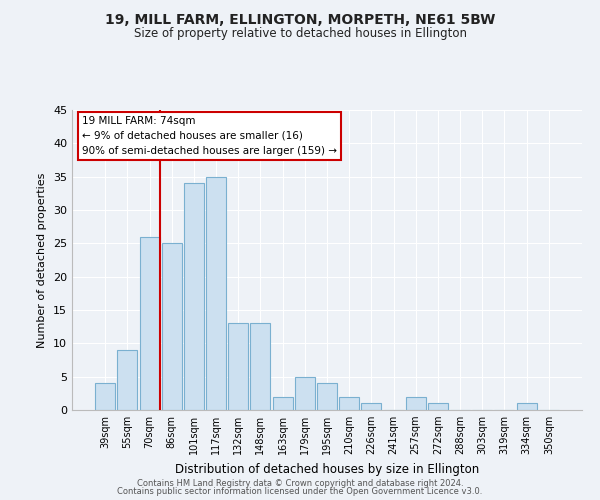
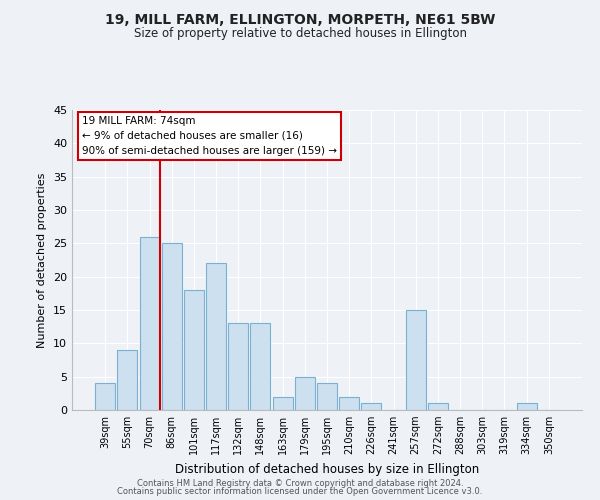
101sqm: 34 -> 18
117sqm: 35 -> 22
257sqm: 2 -> 15
